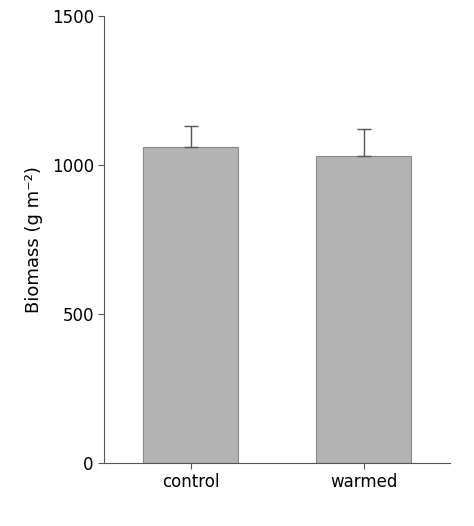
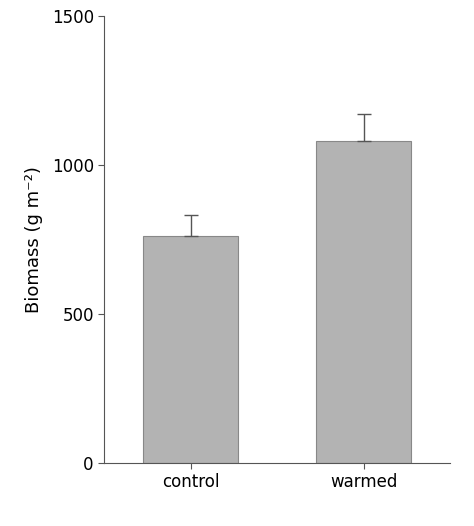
control: 1060 -> 760
warmed: 1030 -> 1080
